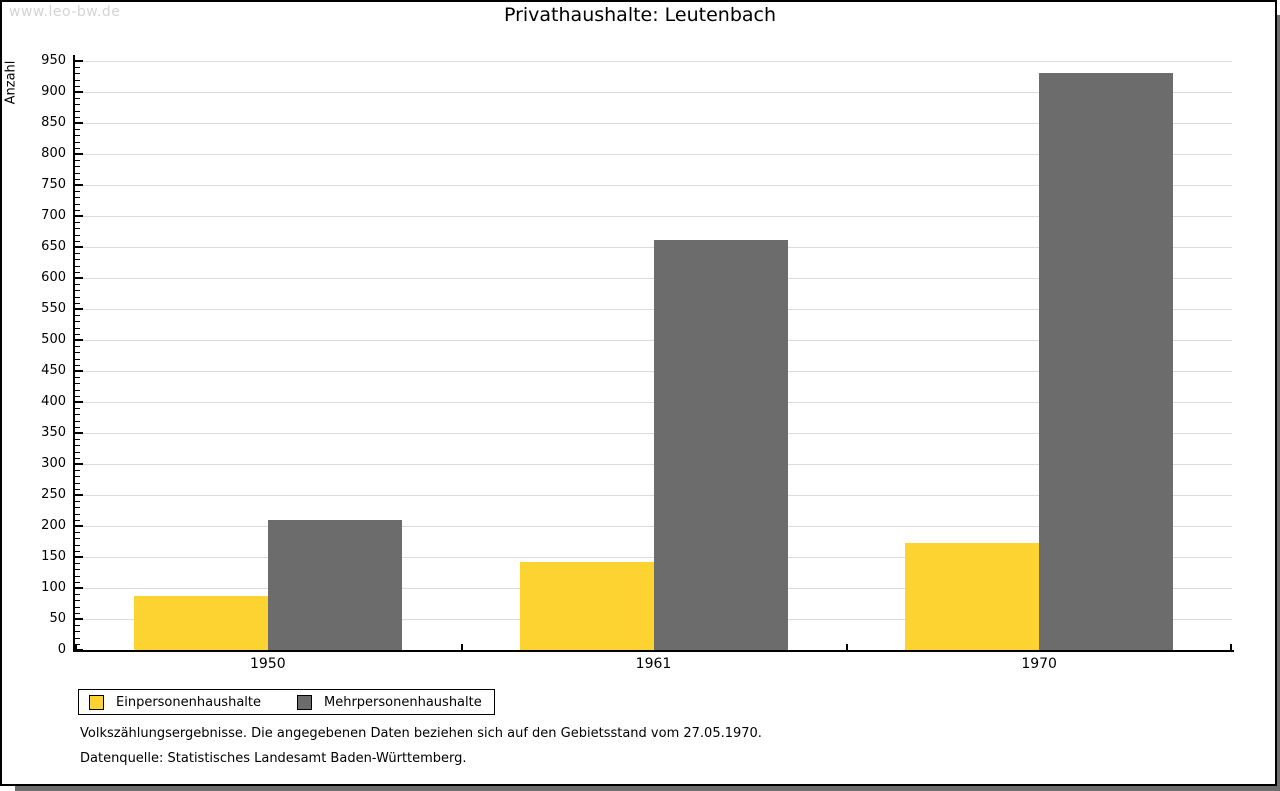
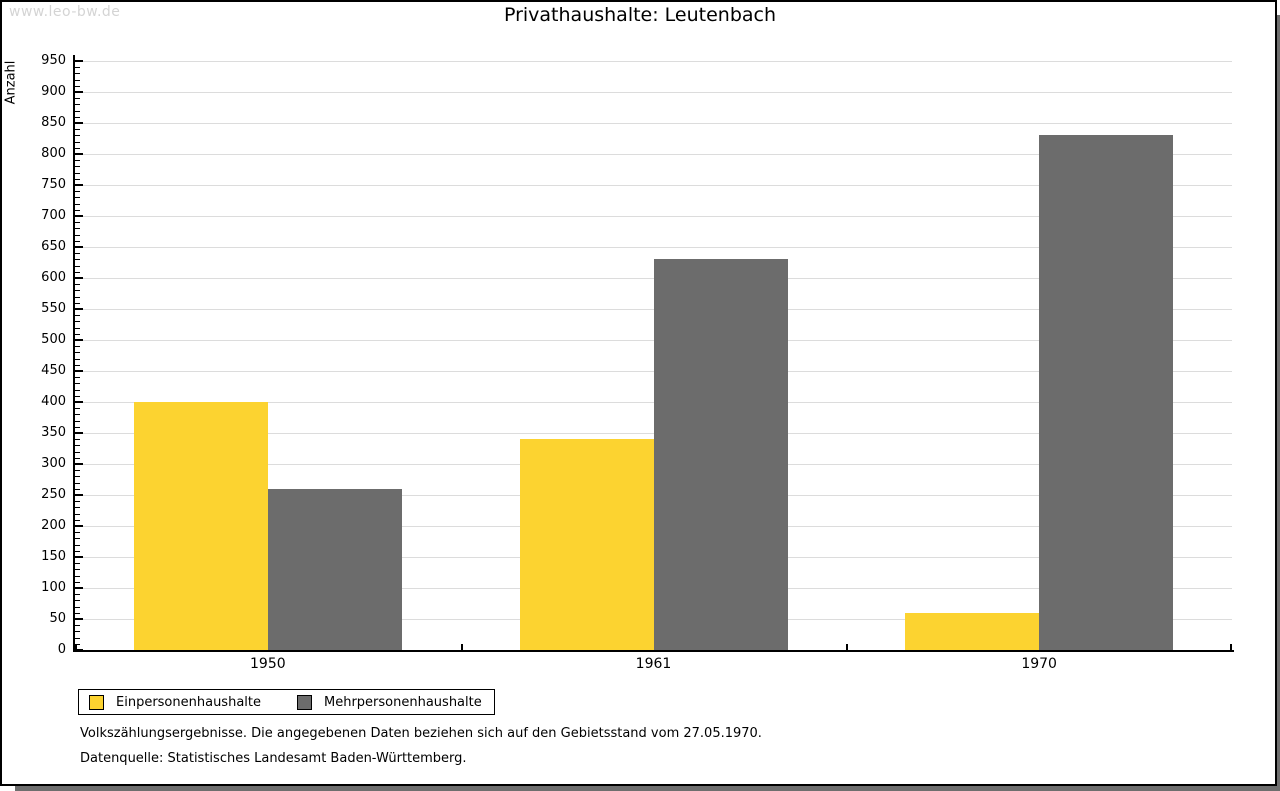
Einpersonenhaushalte/1950: 90 -> 400
Mehrpersonenhaushalte/1950: 210 -> 260
Einpersonenhaushalte/1961: 140 -> 340
Mehrpersonenhaushalte/1961: 660 -> 630
Einpersonenhaushalte/1970: 170 -> 60
Mehrpersonenhaushalte/1970: 930 -> 830
